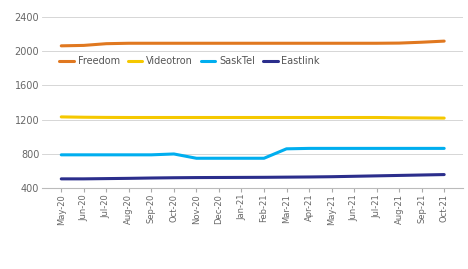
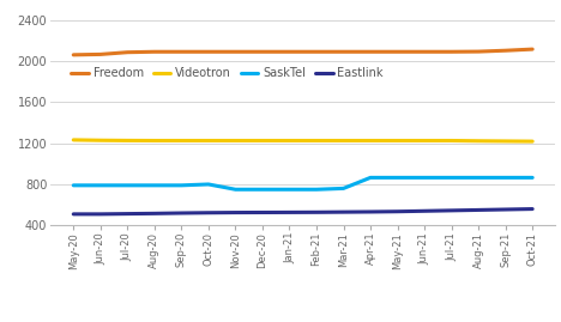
SaskTel/Mar-21: 860 -> 760
